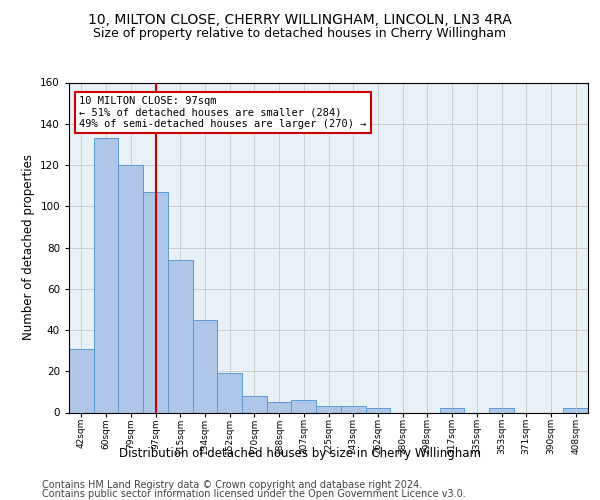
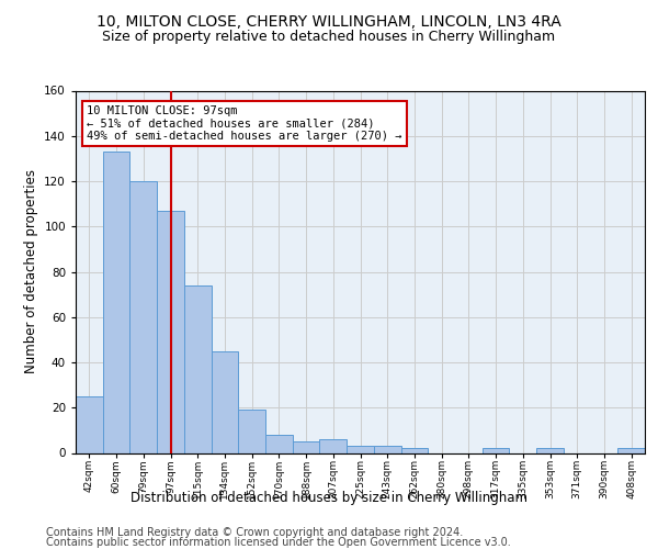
42sqm: 31 -> 25
